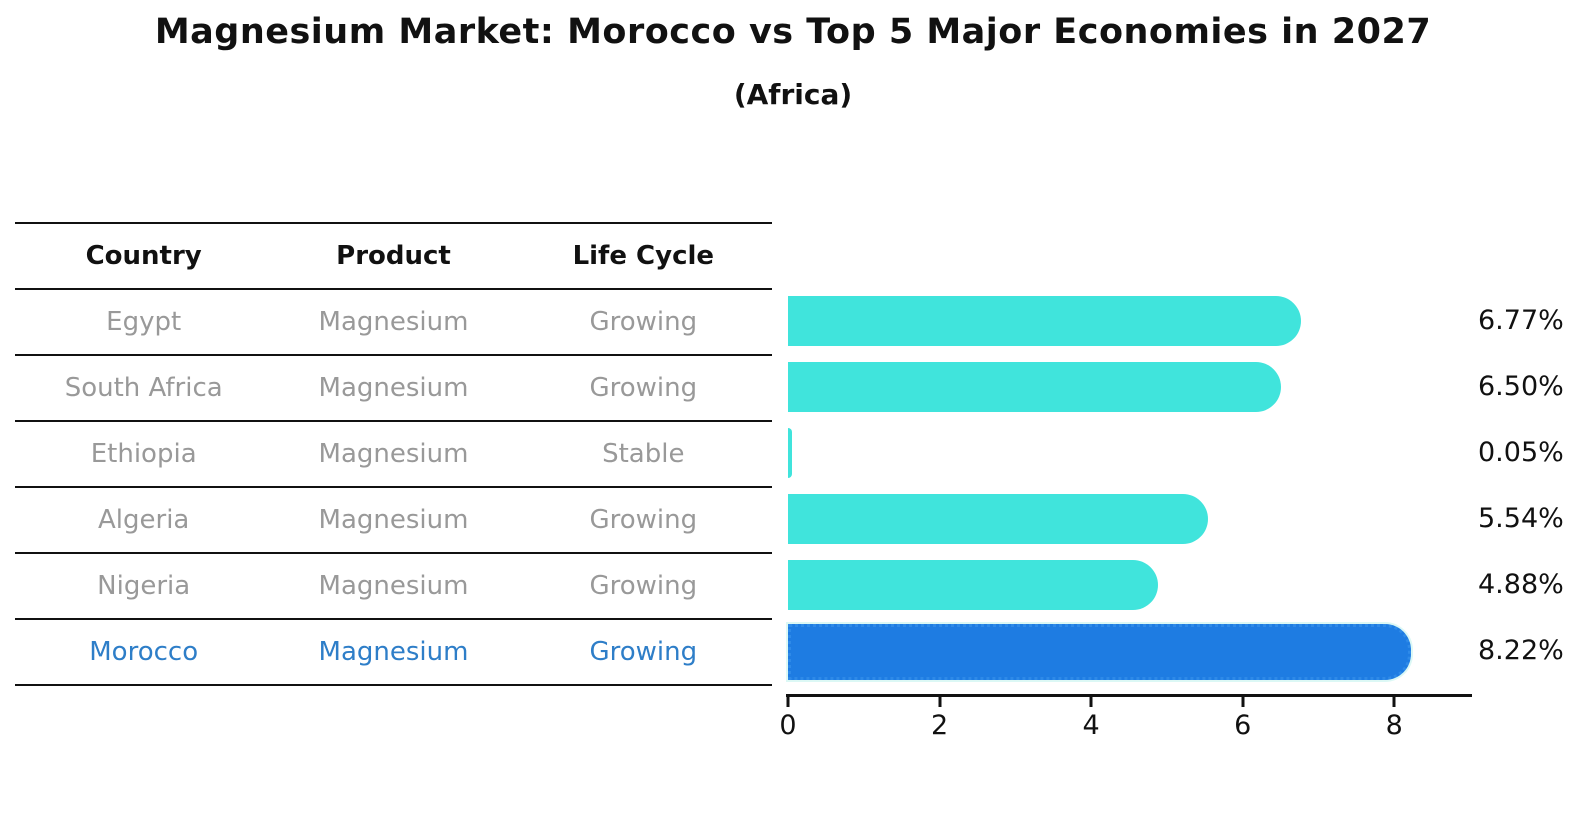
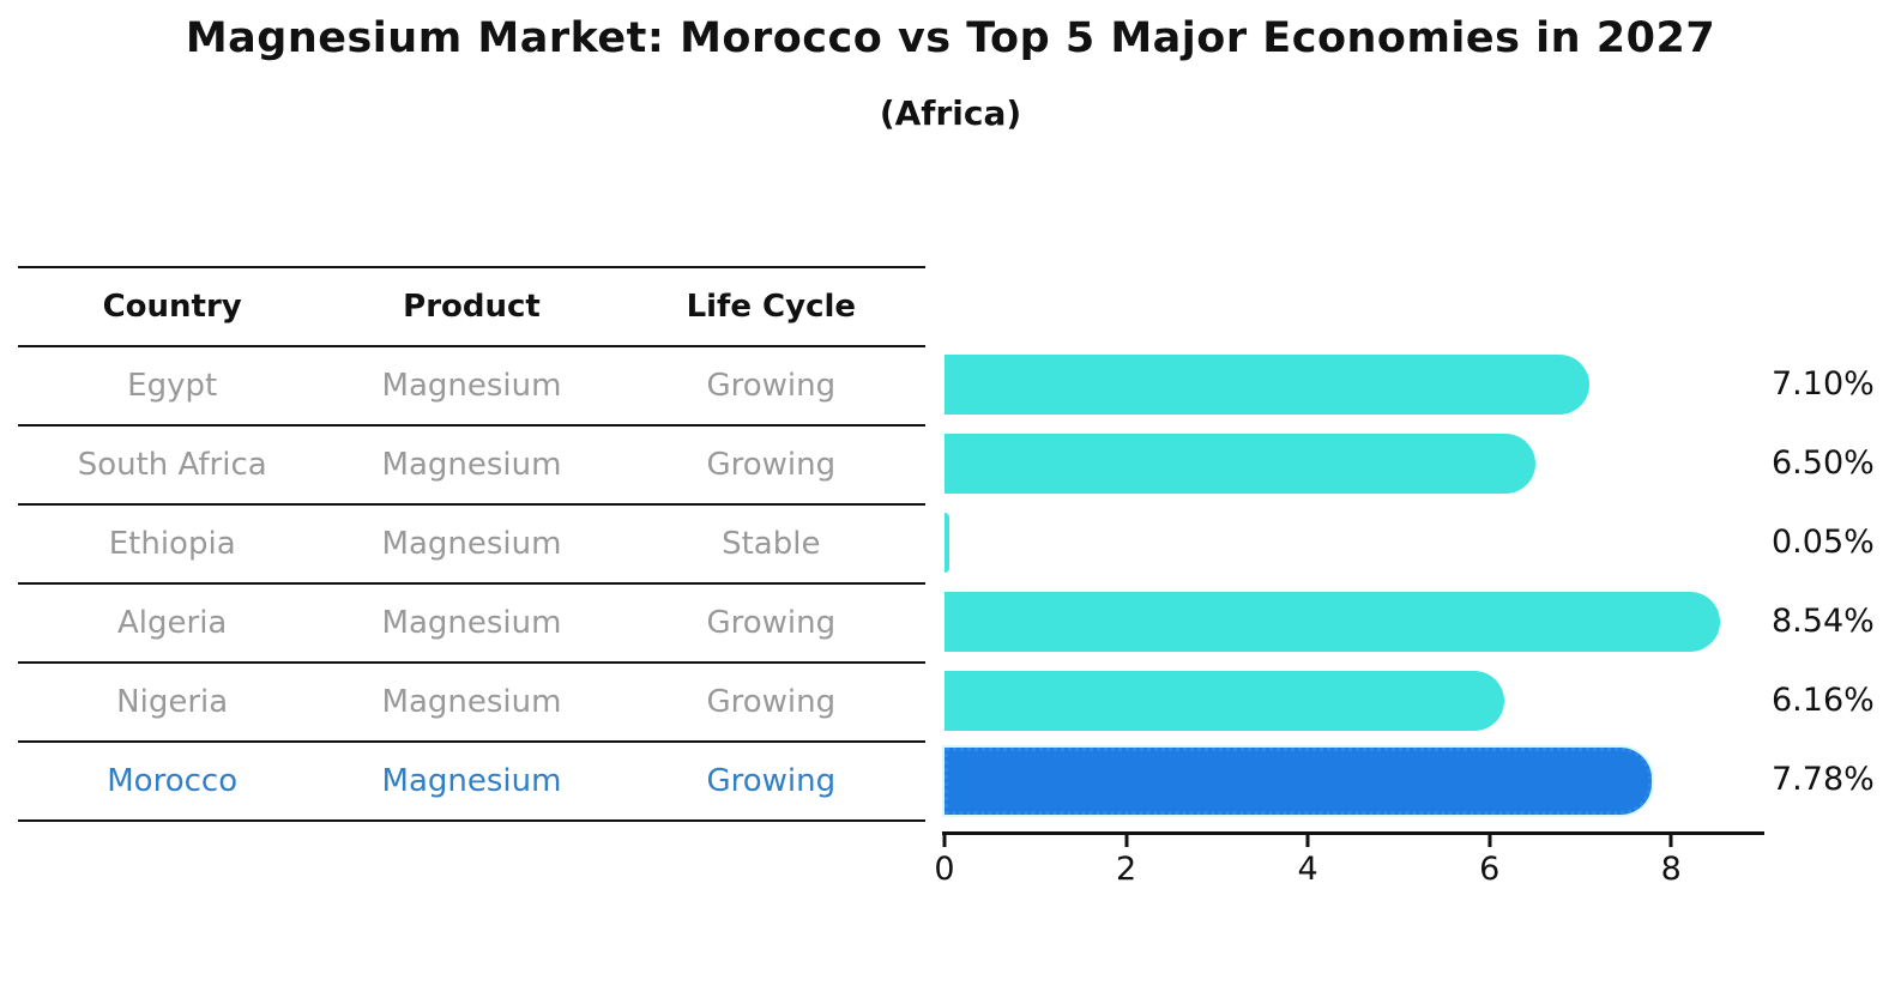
Egypt: 6.77% -> 7.10%
Algeria: 5.54% -> 8.54%
Nigeria: 4.88% -> 6.16%
Morocco: 8.22% -> 7.78%
